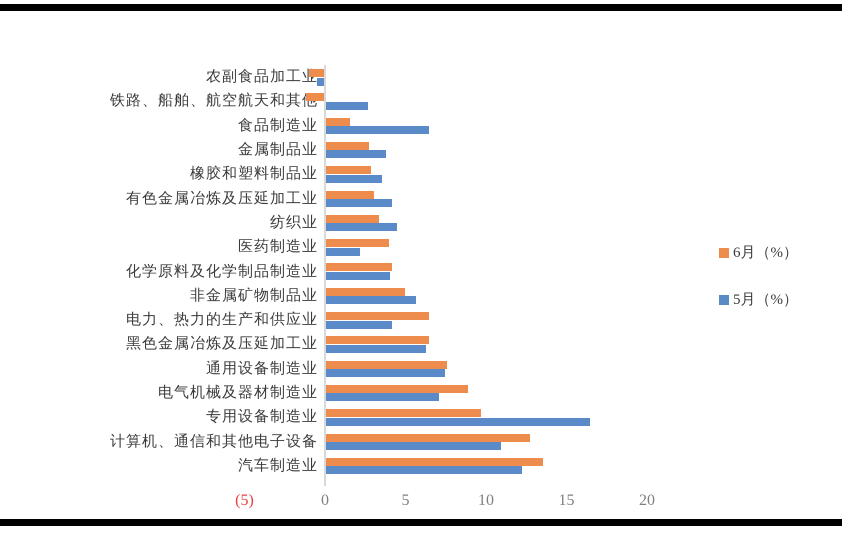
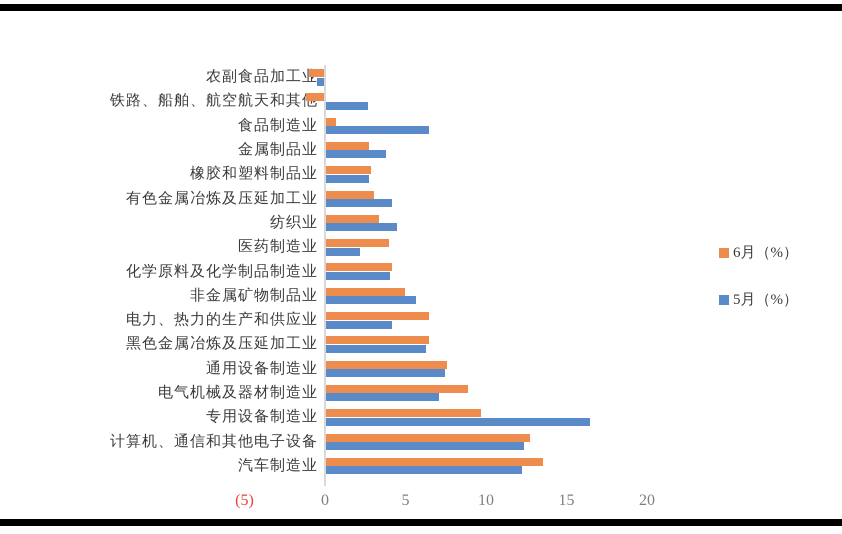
6月（%）/食品制造业: 1.5 -> 0.6
5月（%）/橡胶和塑料制品业: 3.5 -> 2.7
5月（%）/计算机、通信和其他电子设备: 10.9 -> 12.3
